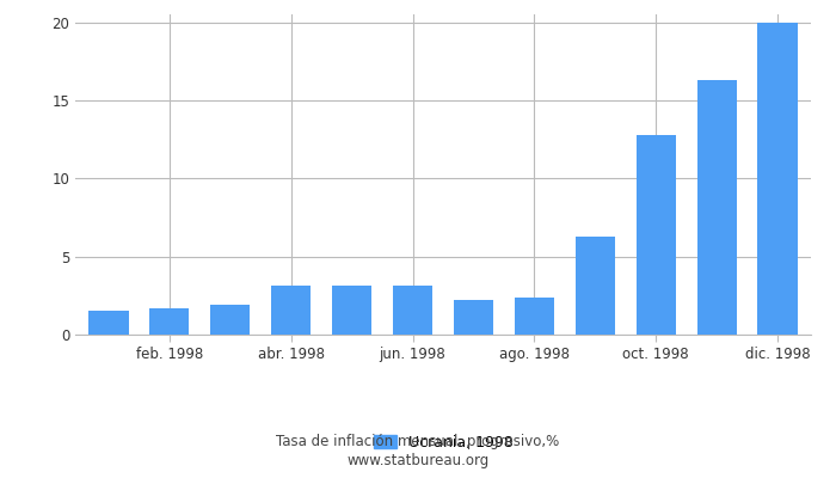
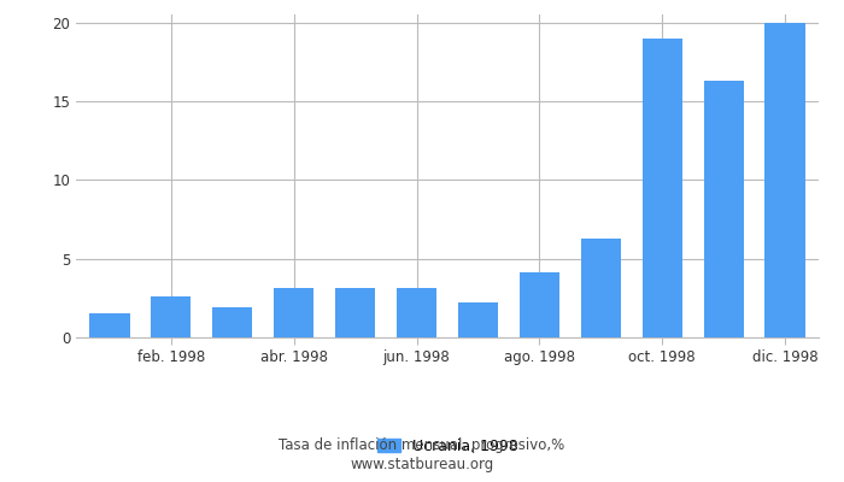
feb. 1998: 1.7 -> 2.6
ago. 1998: 2.4 -> 4.1
oct. 1998: 12.8 -> 19.0
